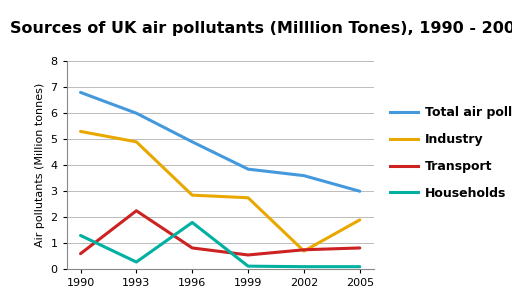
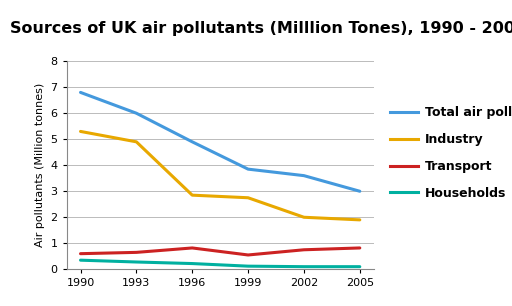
Households/1990: 1.30 -> 0.35
Transport/1993: 2.25 -> 0.65
Households/1996: 1.80 -> 0.22
Industry/2002: 0.70 -> 2.00
